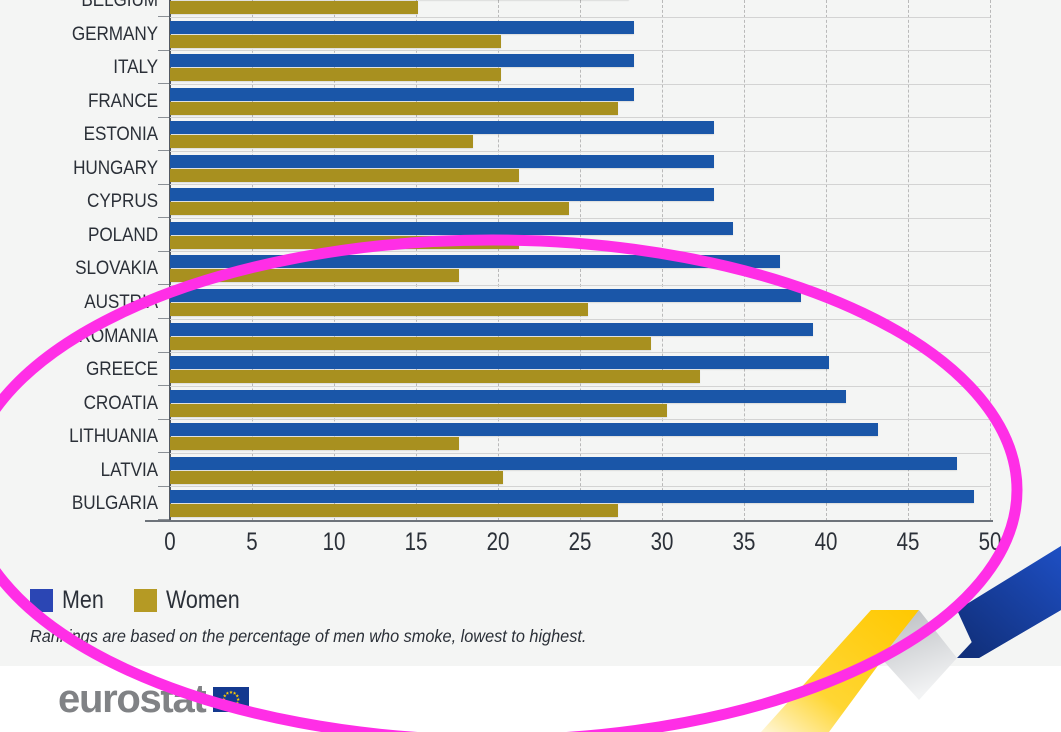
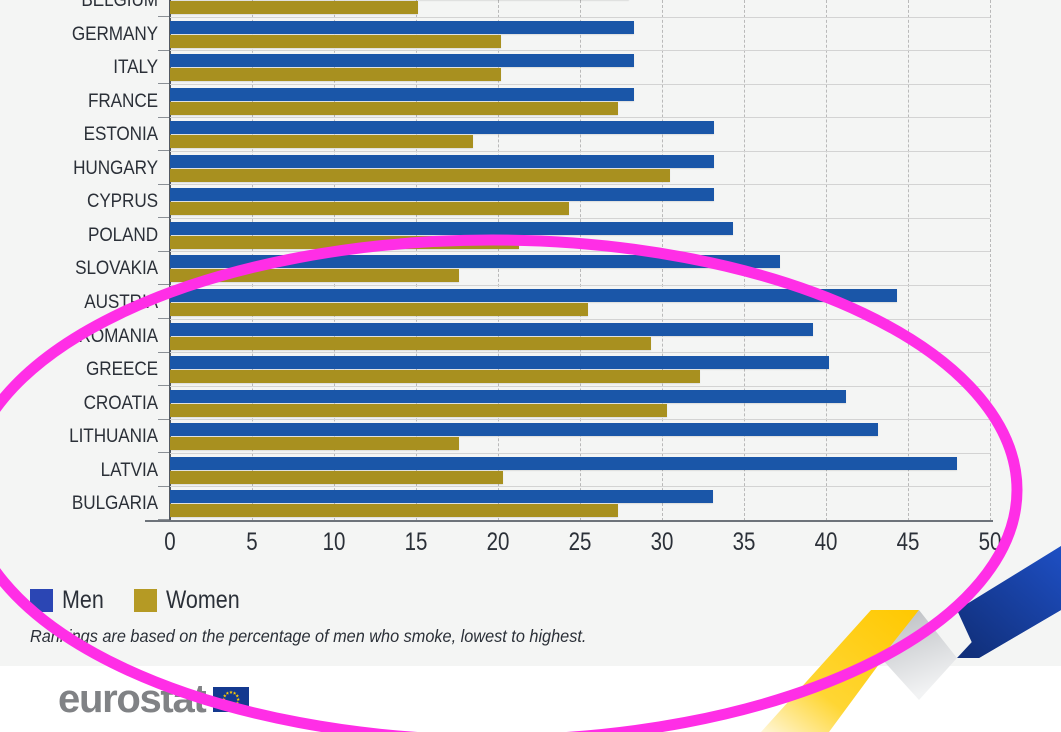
Women/HUNGARY: 21.3 -> 30.5
Men/AUSTRIA: 38.5 -> 44.3
Men/BULGARIA: 49.0 -> 33.1
